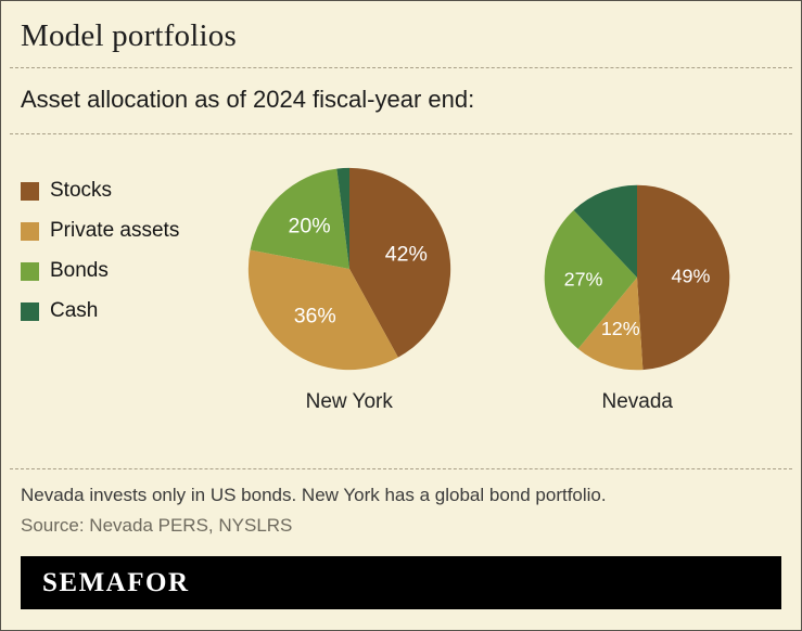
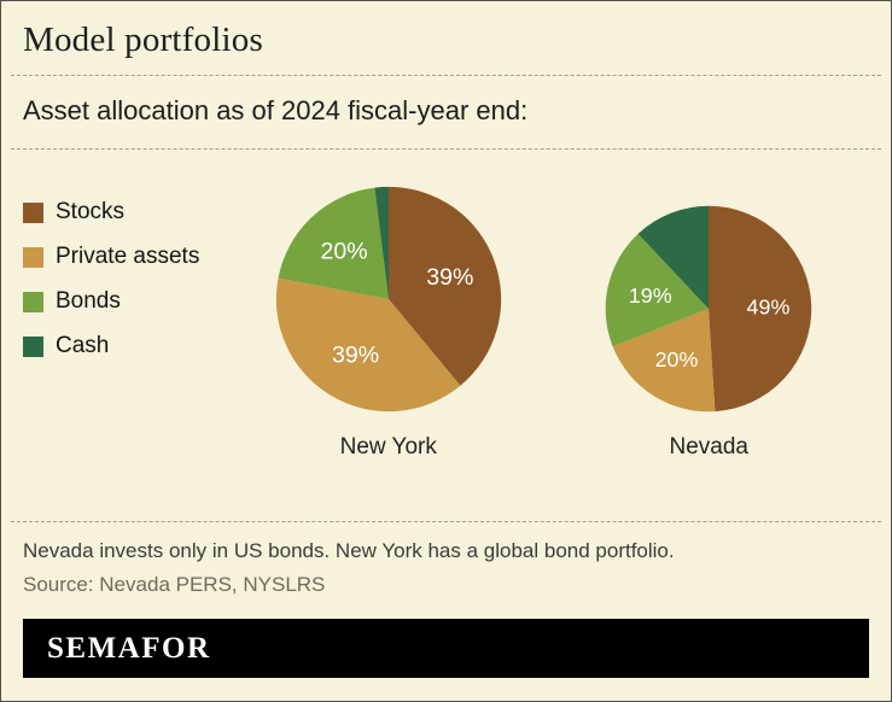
New York/Stocks: 42% -> 39%
New York/Private assets: 36% -> 39%
Nevada/Private assets: 12% -> 20%
Nevada/Bonds: 27% -> 19%
